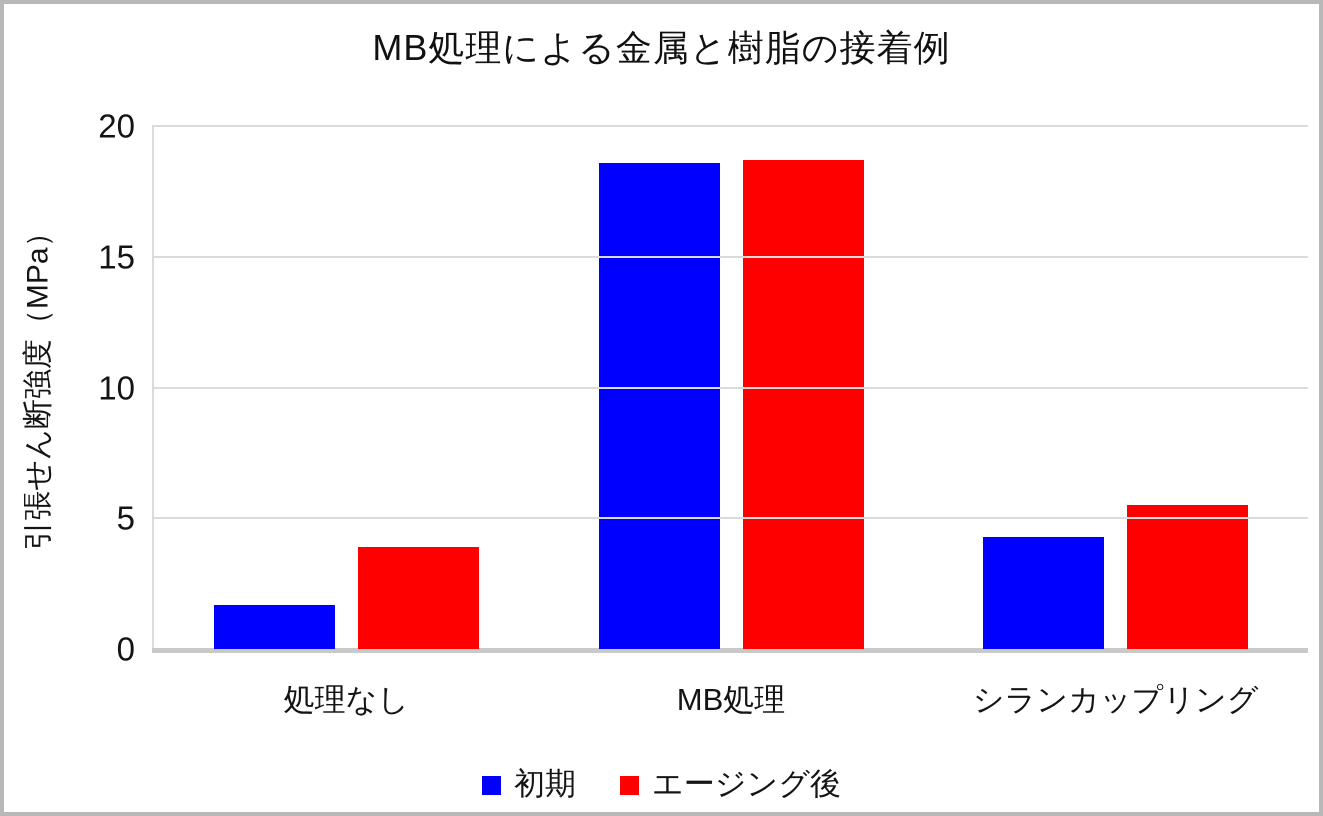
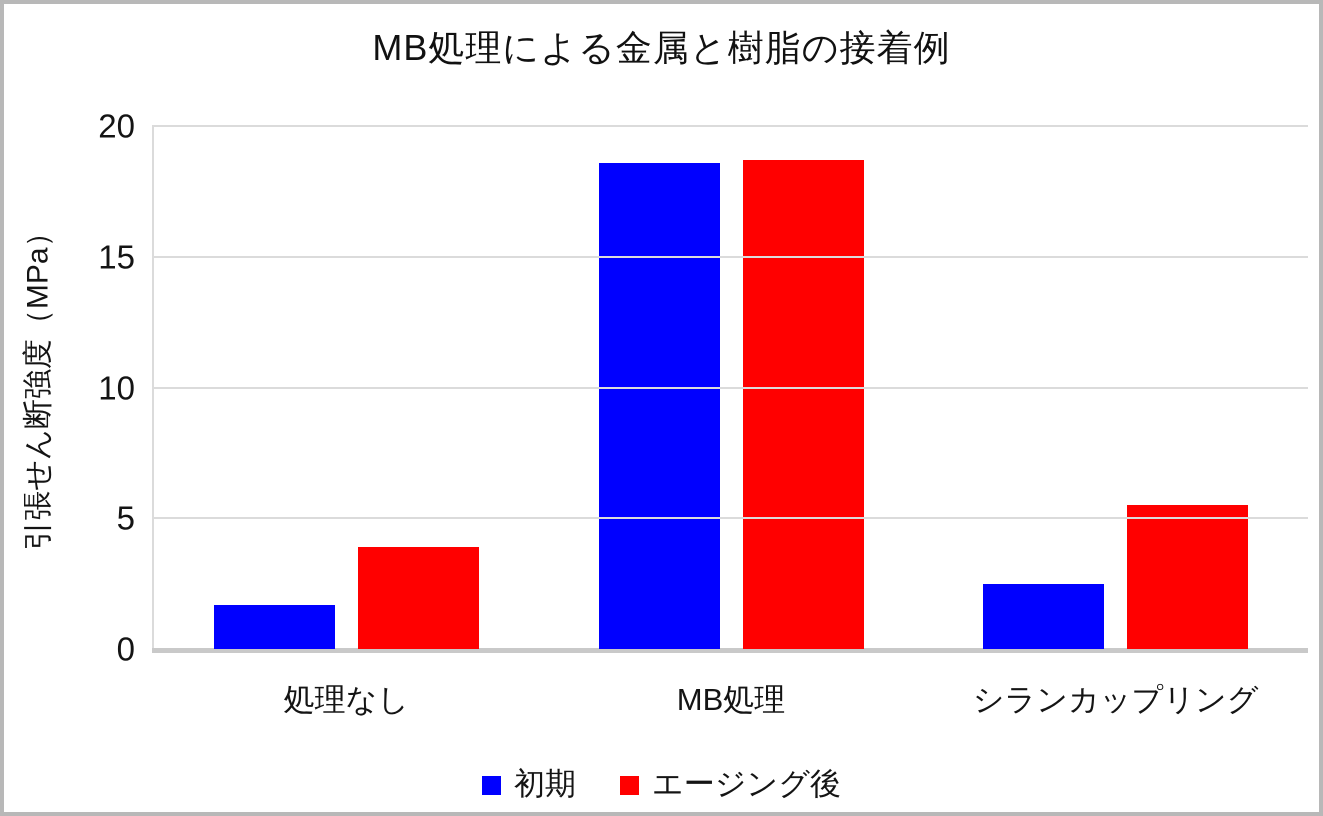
初期/シランカップリング: 4.3 -> 2.5
